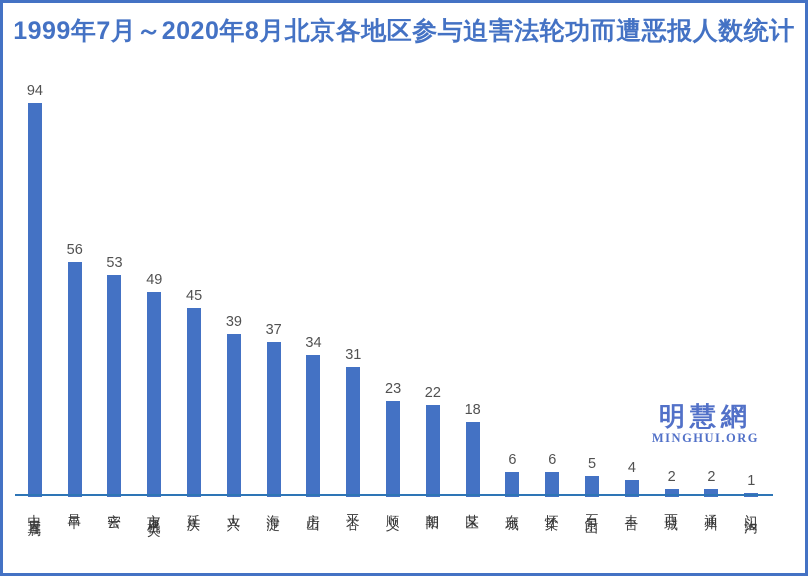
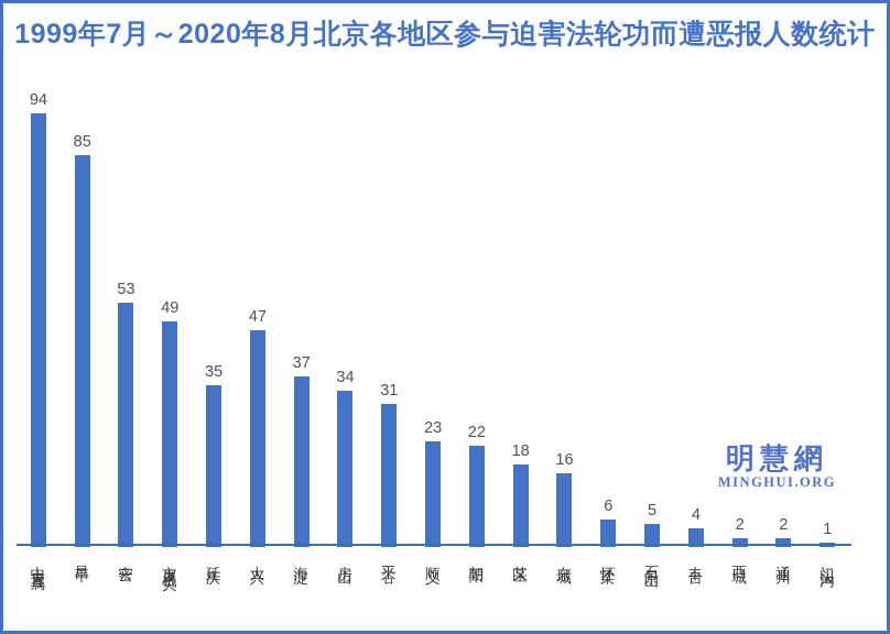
昌平: 56 -> 85
延庆: 45 -> 35
大兴: 39 -> 47
东城: 6 -> 16
